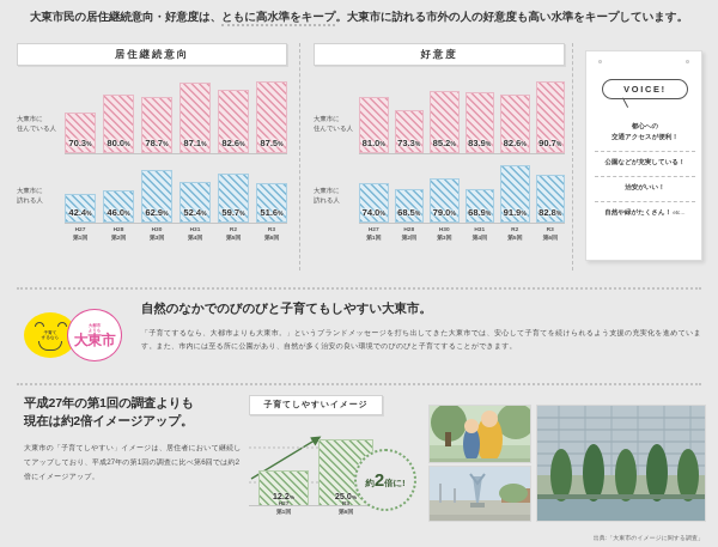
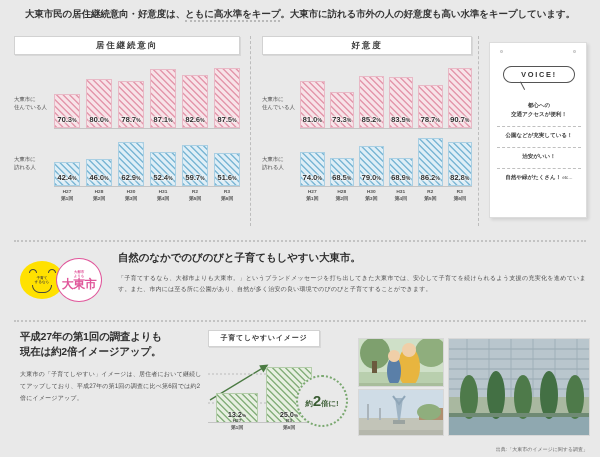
好意度/大東市に住んでいる人/R2 第5回: 82.6 -> 78.7
好意度/大東市に訪れる人/R2 第5回: 91.9 -> 86.2
子育てしやすいイメージ/H27 第1回: 12.2 -> 13.2
